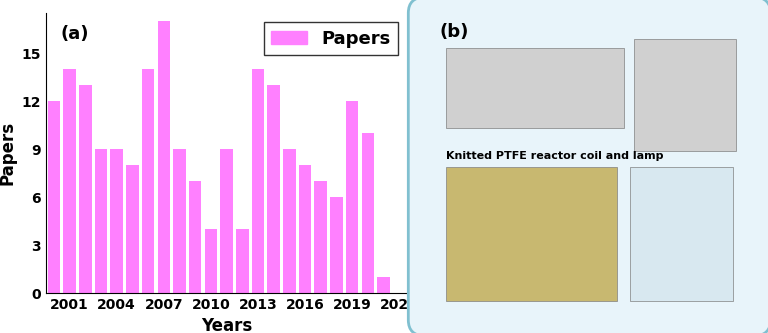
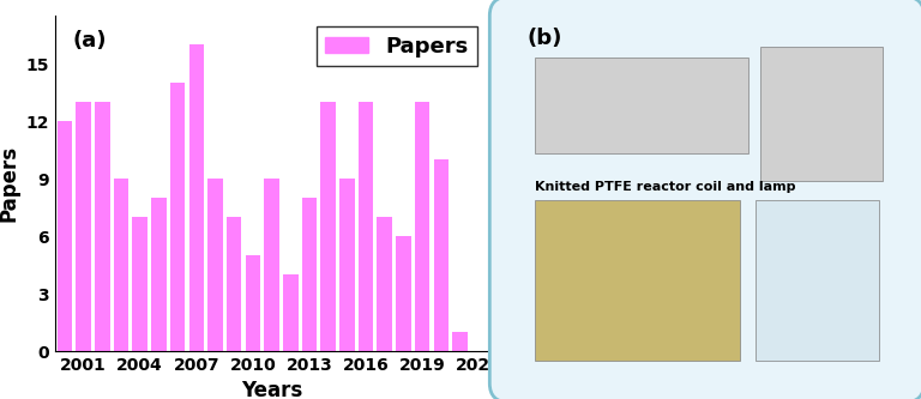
2001: 14 -> 13
2004: 9 -> 7
2007: 17 -> 16
2010: 4 -> 5
2013: 14 -> 8
2016: 8 -> 13
2019: 12 -> 13
